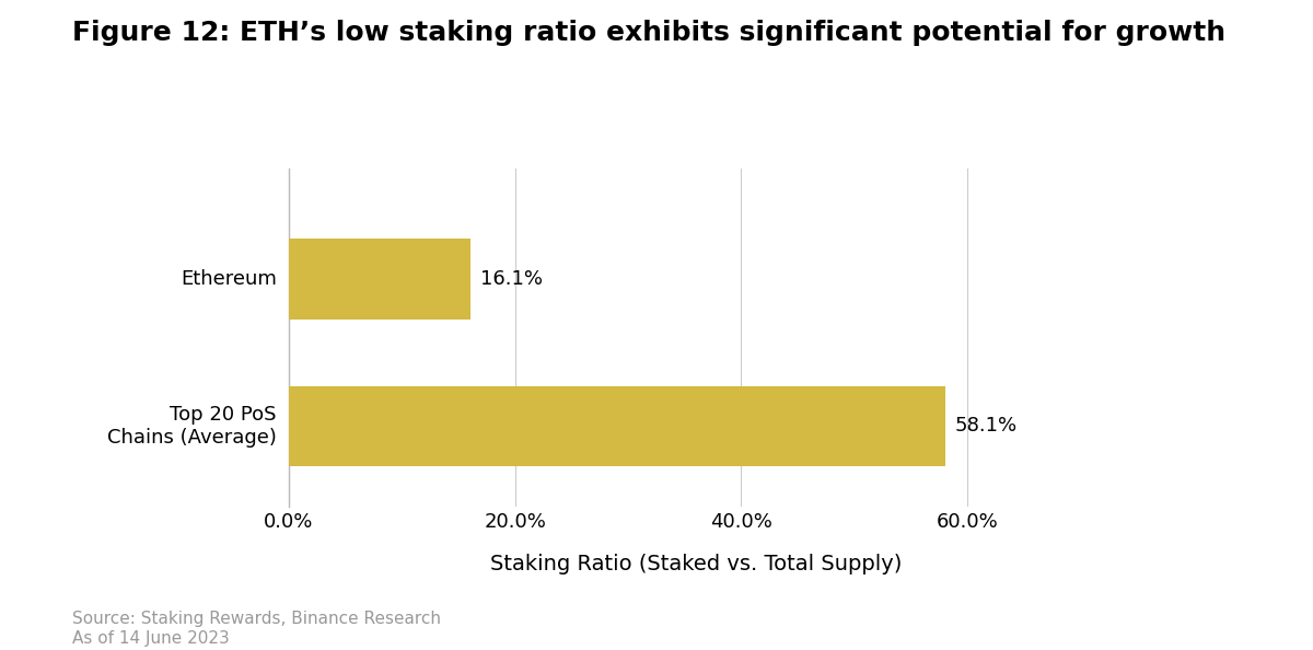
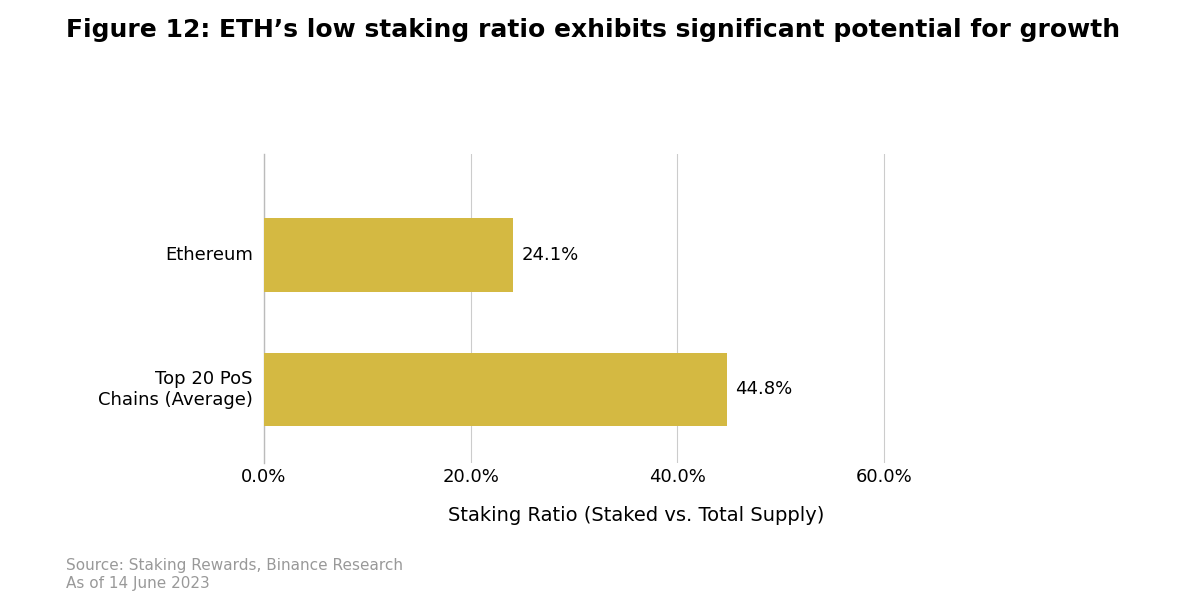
Ethereum: 16.1% -> 24.1%
Top 20 PoS Chains (Average): 58.1% -> 44.8%
